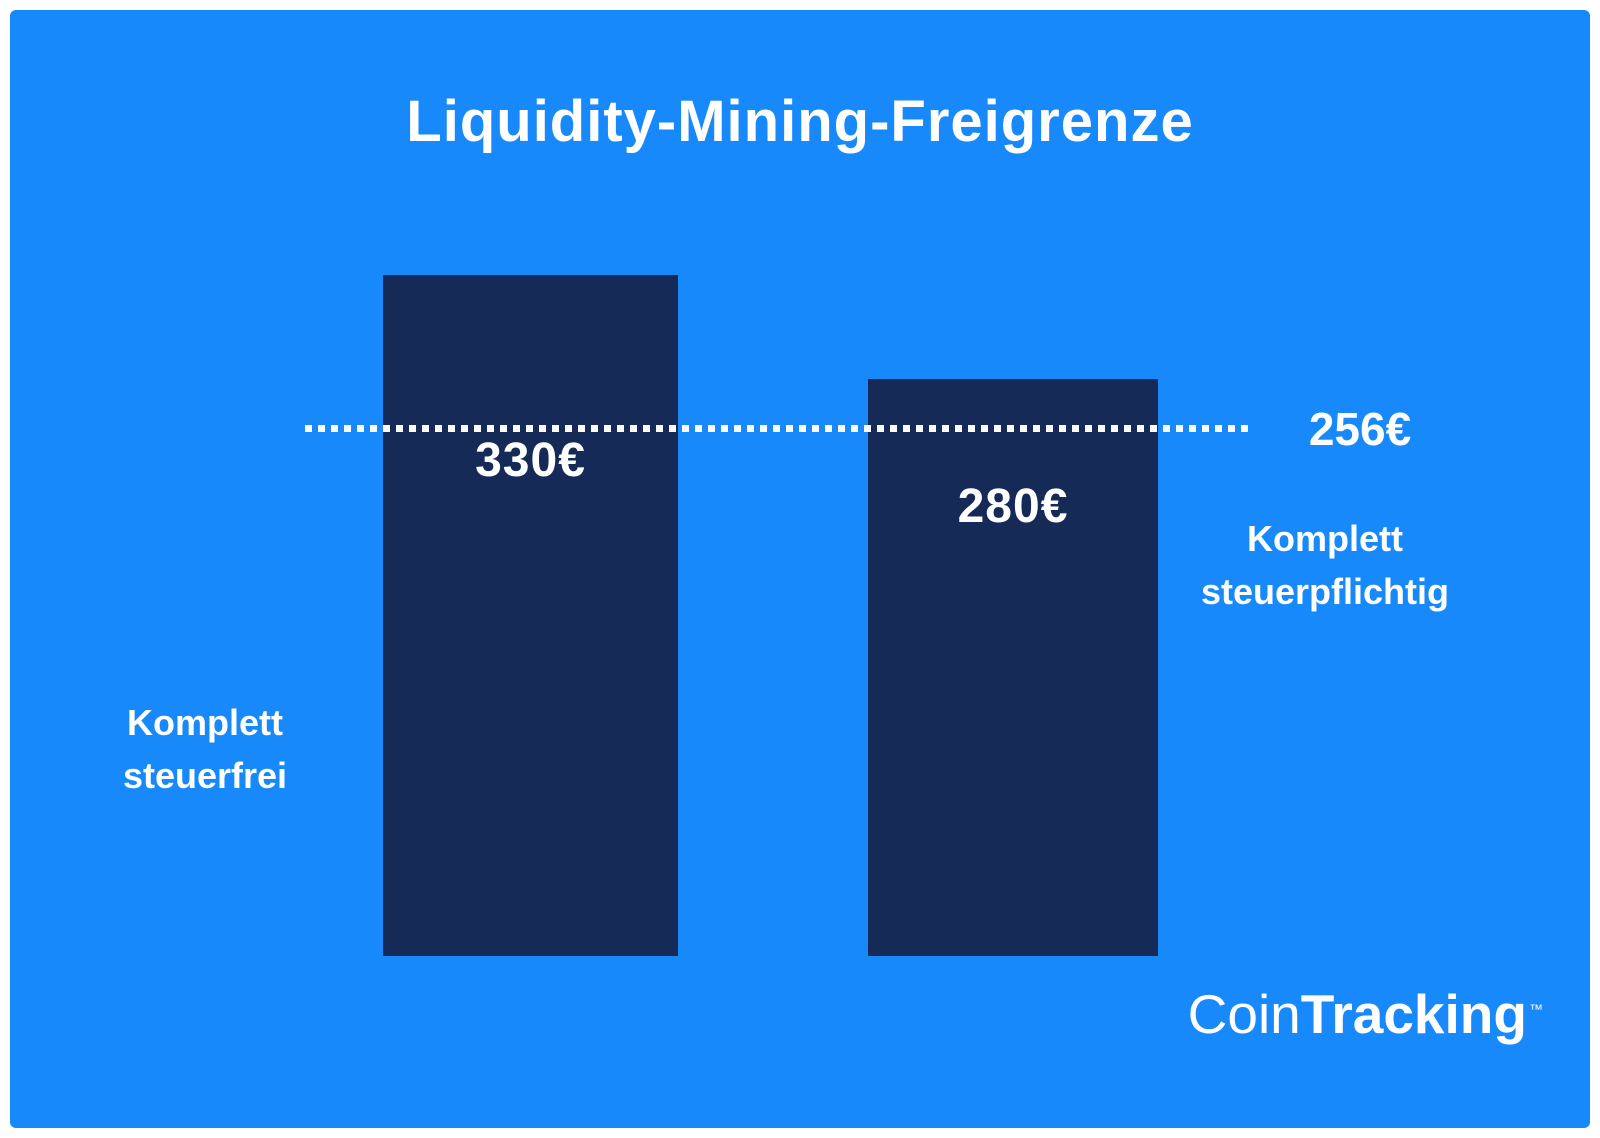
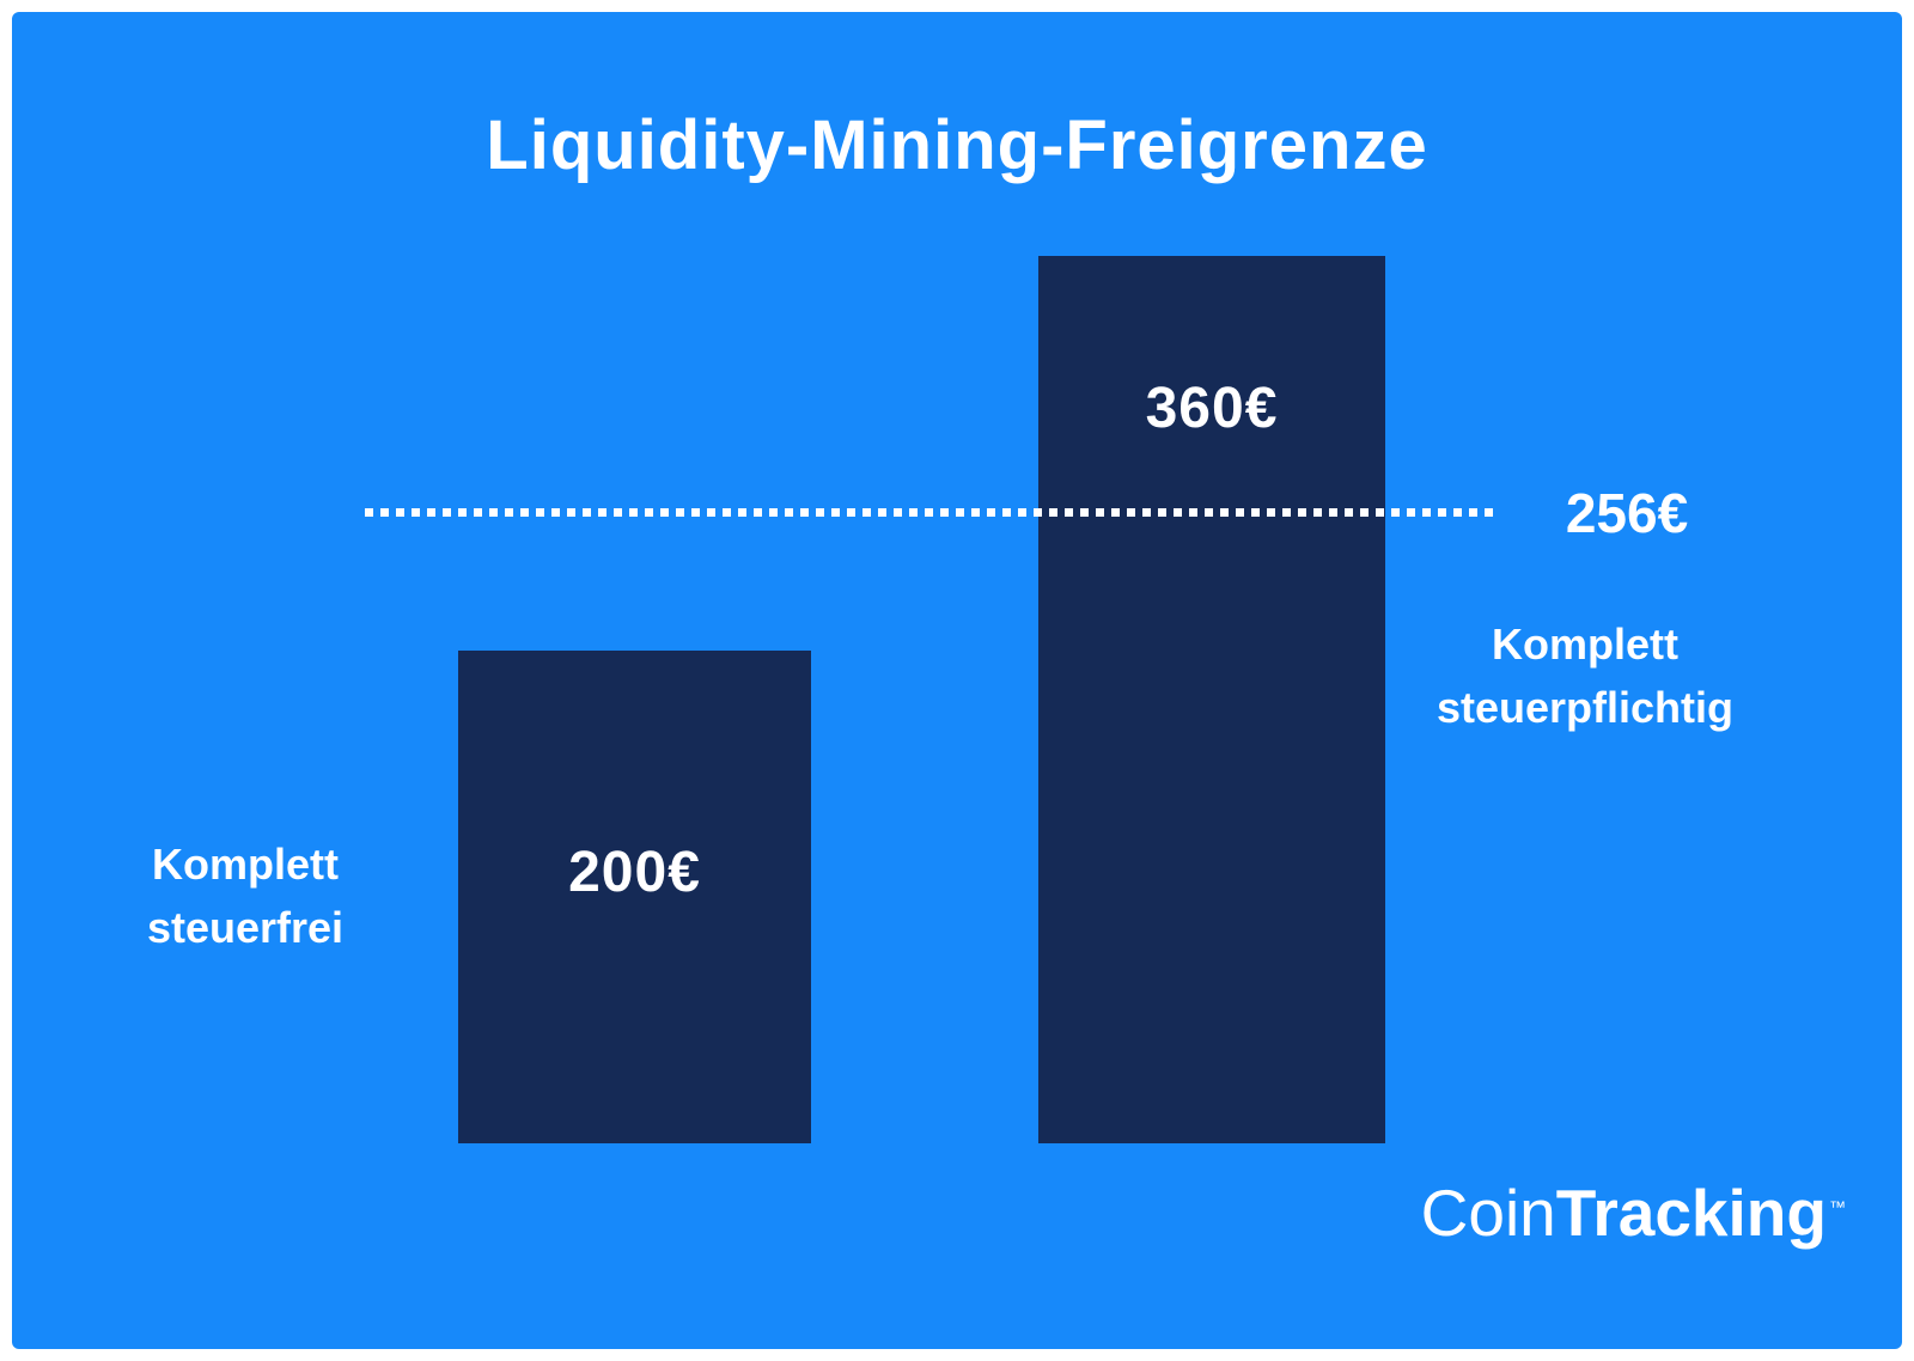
Komplett steuerfrei: 330 -> 200
Komplett steuerpflichtig: 280 -> 360
